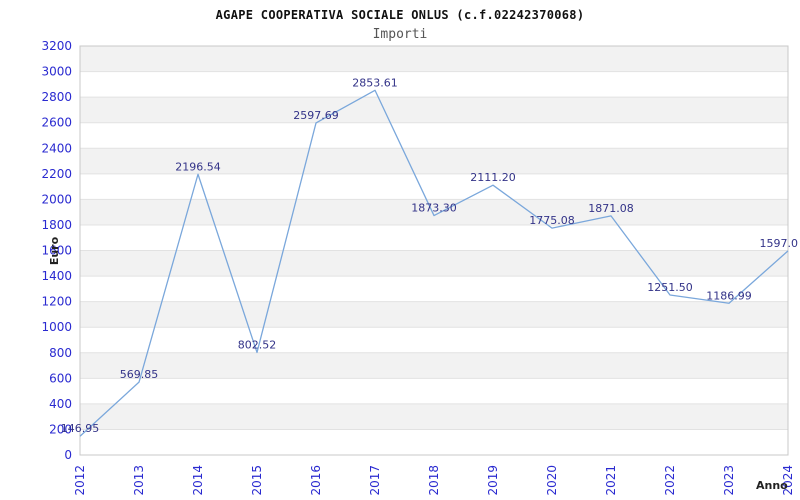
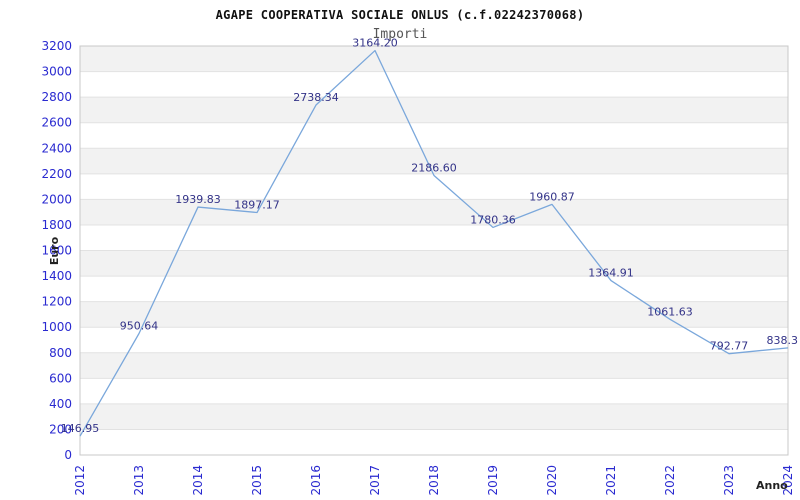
2013: 569.85 -> 950.64
2014: 2196.54 -> 1939.83
2015: 802.52 -> 1897.17
2016: 2597.69 -> 2738.34
2017: 2853.61 -> 3164.20
2018: 1873.30 -> 2186.60
2019: 2111.20 -> 1780.36
2020: 1775.08 -> 1960.87
2021: 1871.08 -> 1364.91
2022: 1251.50 -> 1061.63
2023: 1186.99 -> 792.77
2024: 1597.0 -> 838.3
